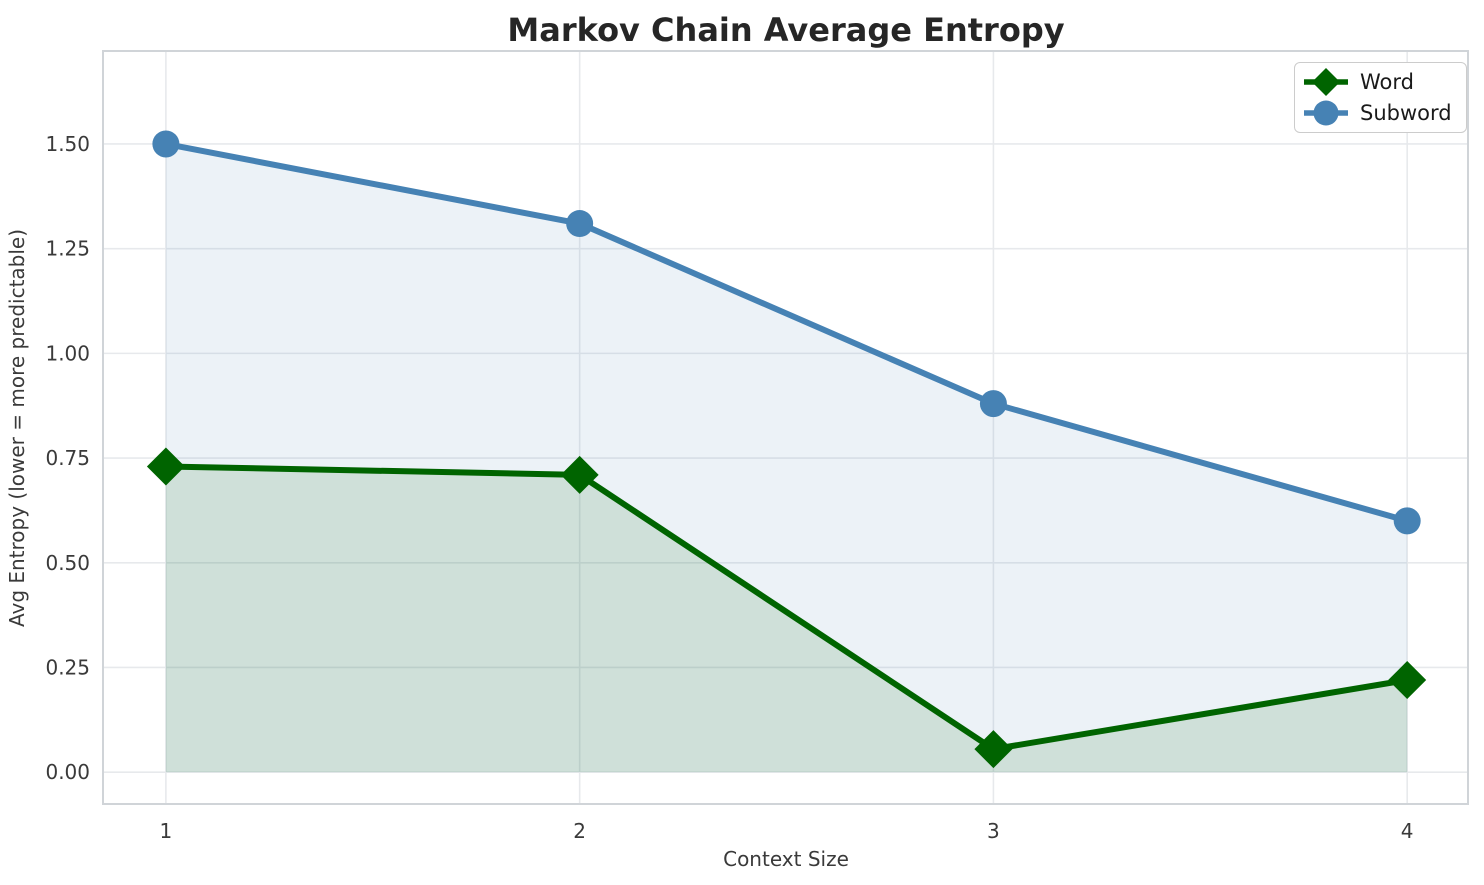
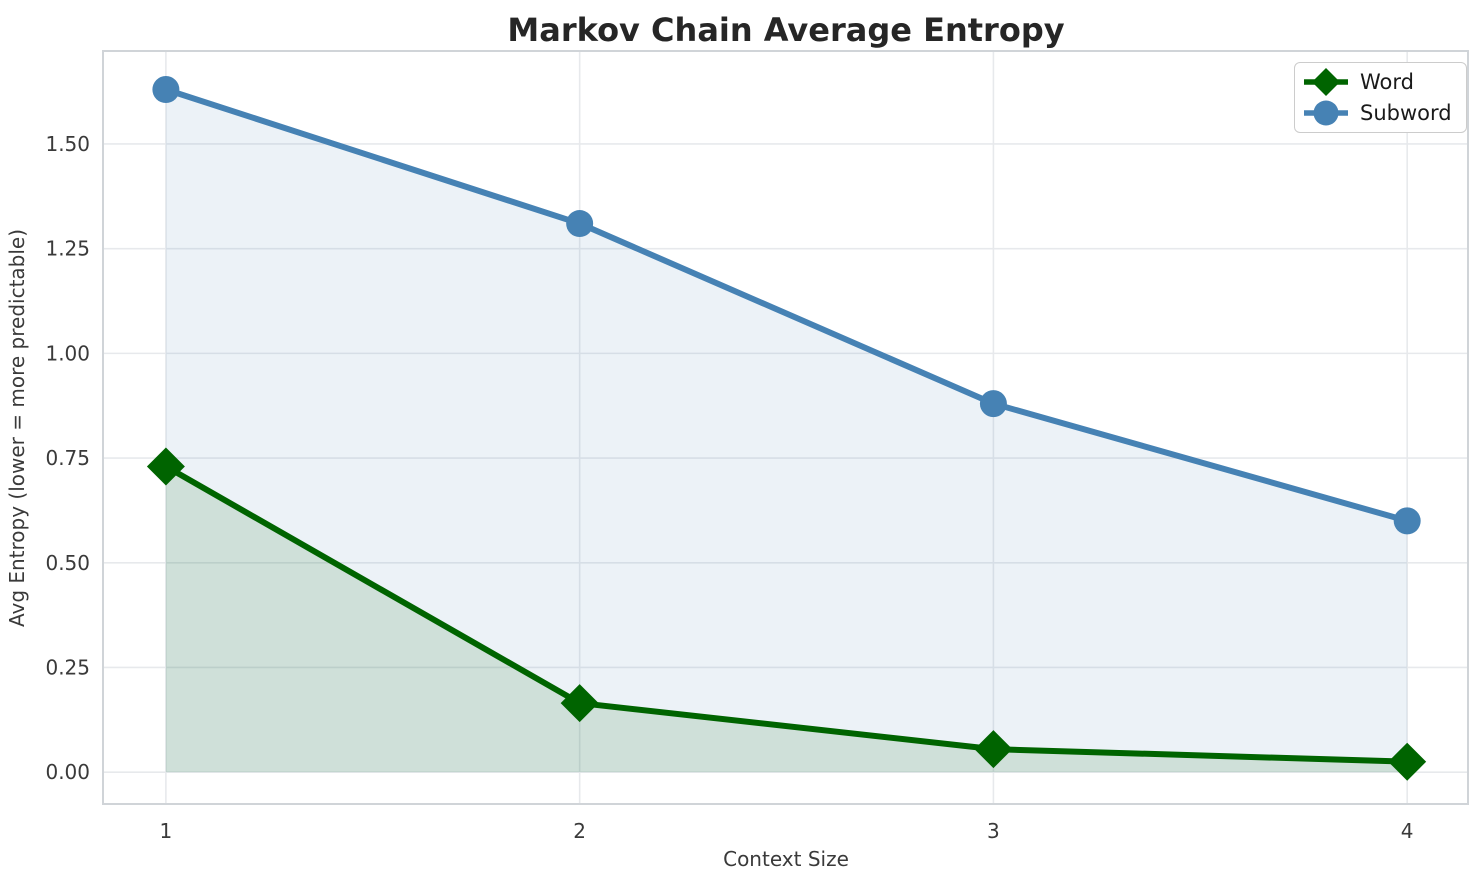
Subword/1: 1.50 -> 1.63
Word/2: 0.71 -> 0.17
Word/4: 0.22 -> 0.03
